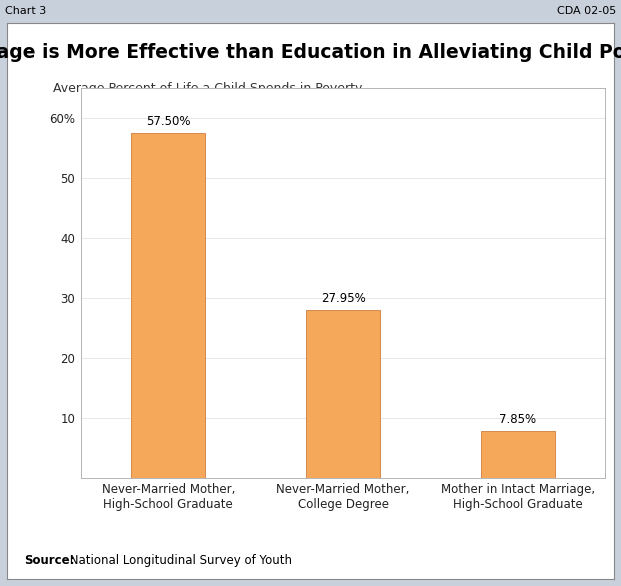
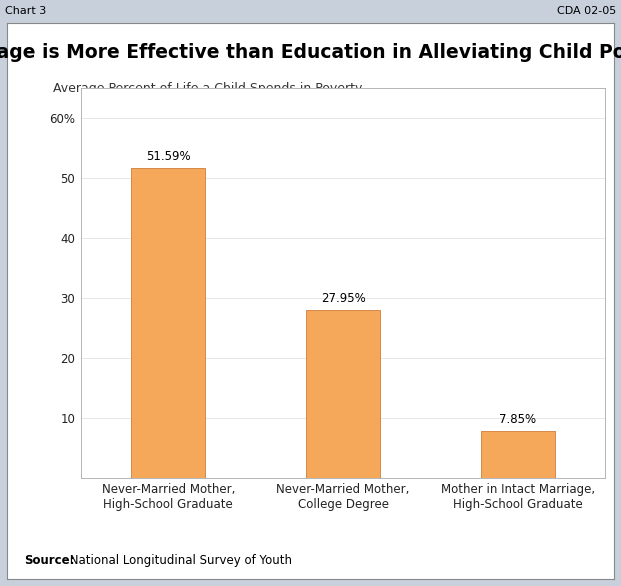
Never-Married Mother, High-School Graduate: 57.50% -> 51.59%
